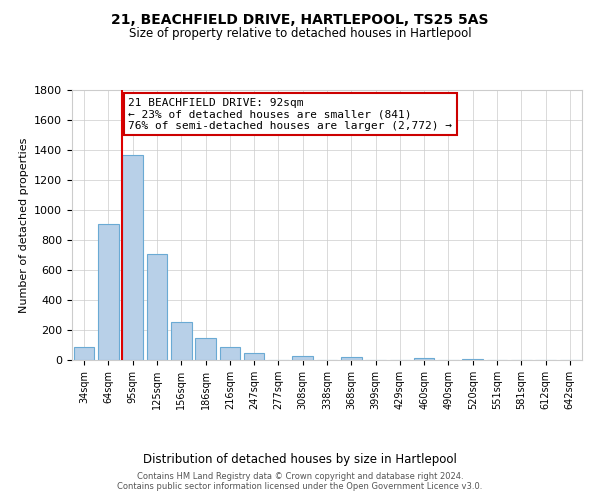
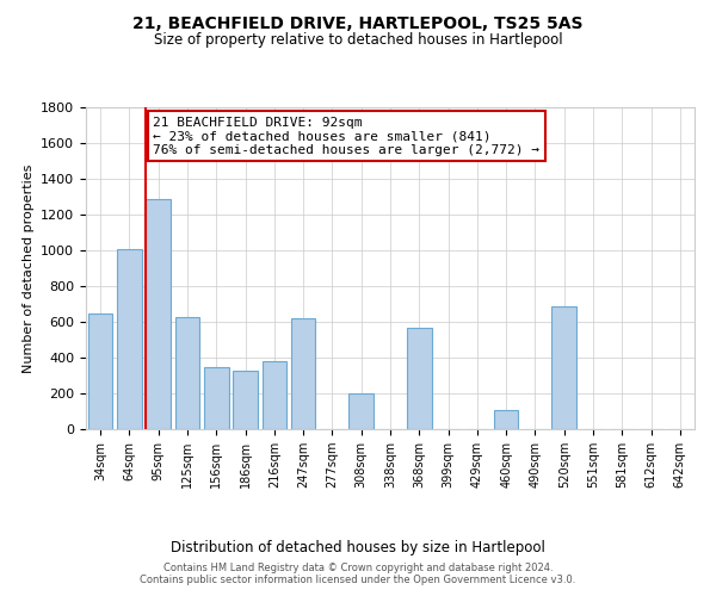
34sqm: 90 -> 650
64sqm: 910 -> 1010
95sqm: 1370 -> 1290
125sqm: 710 -> 630
156sqm: 250 -> 350
186sqm: 140 -> 330
216sqm: 90 -> 380
247sqm: 50 -> 620
308sqm: 30 -> 200
368sqm: 20 -> 570
460sqm: 10 -> 110
520sqm: 10 -> 690
